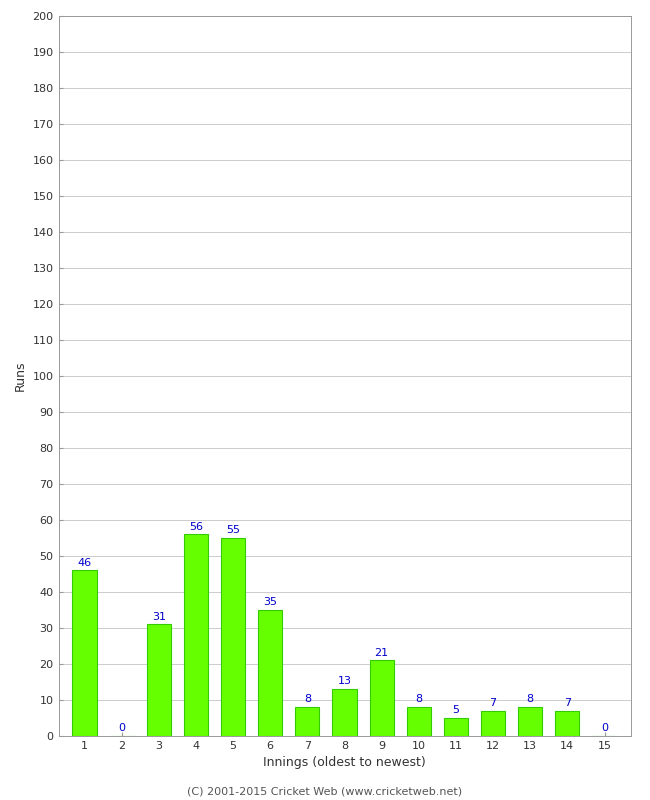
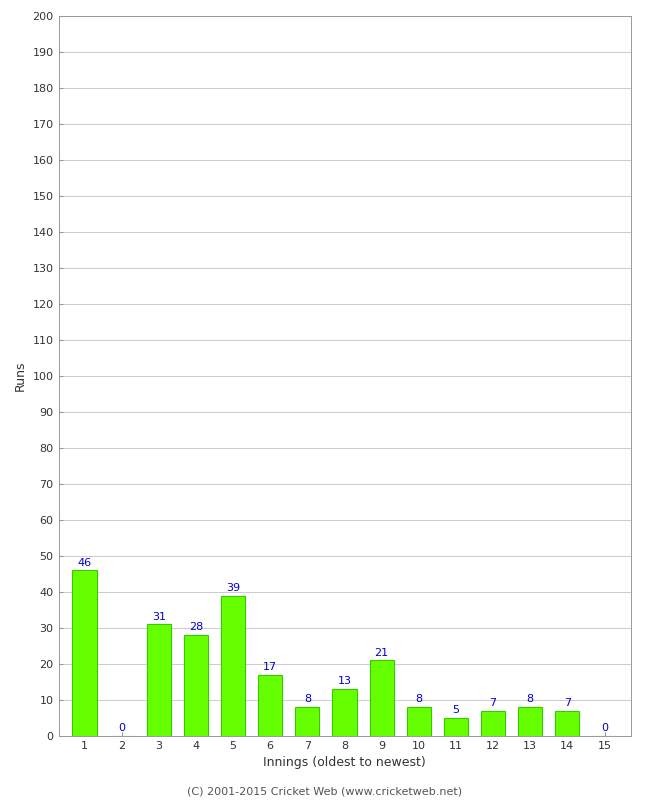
4: 56 -> 28
5: 55 -> 39
6: 35 -> 17
